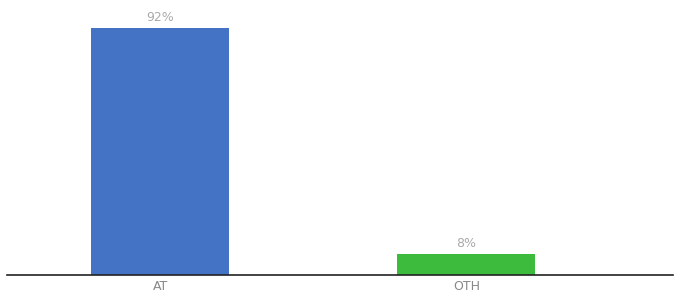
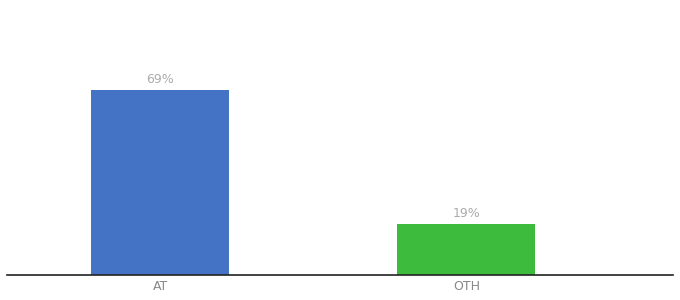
AT: 92% -> 69%
OTH: 8% -> 19%
